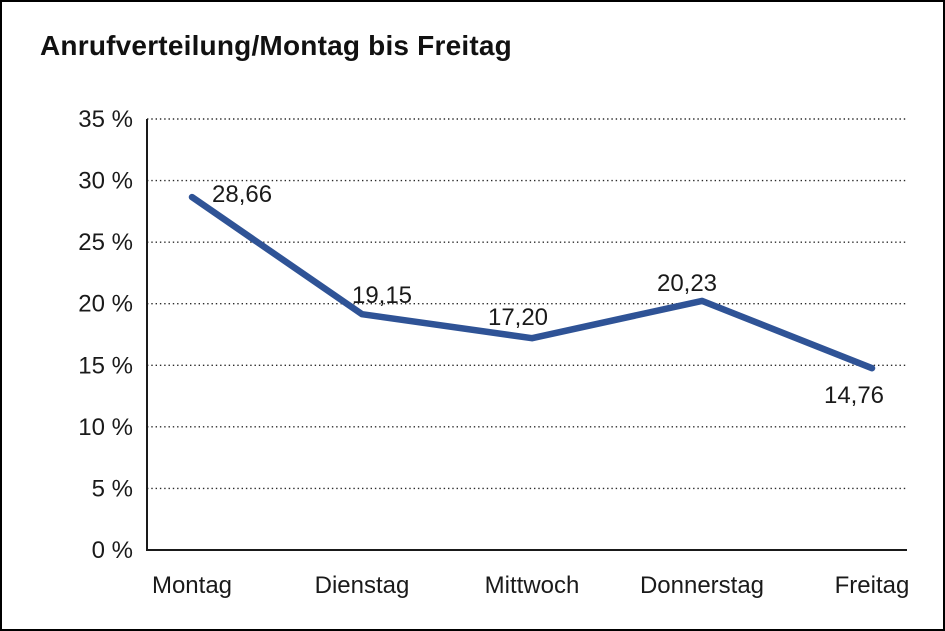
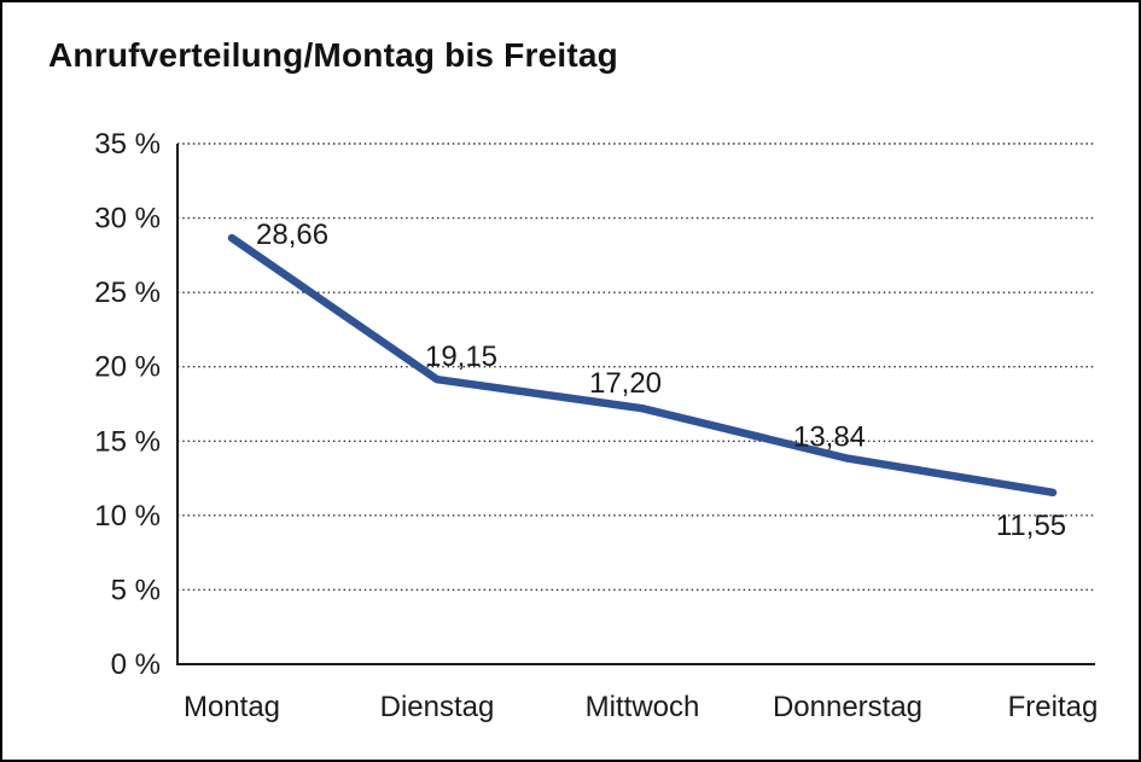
Donnerstag: 20,23 -> 13,84
Freitag: 14,76 -> 11,55
